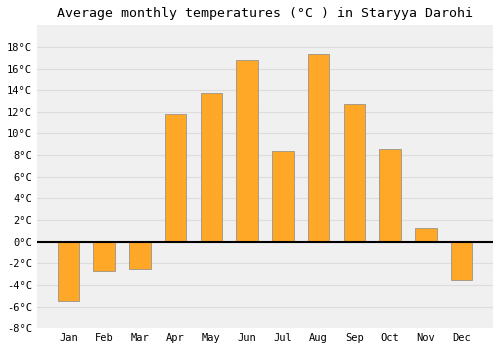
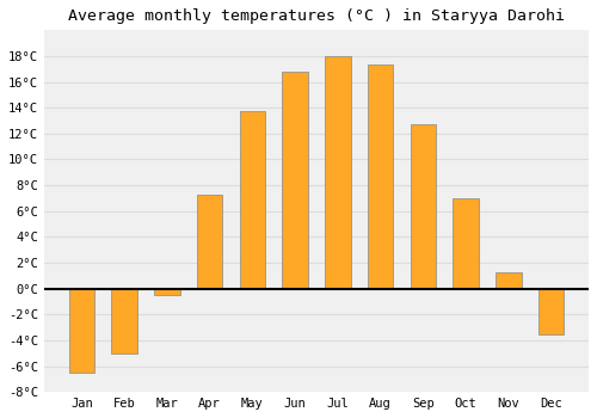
Jan: -5.5°C -> -6.5°C
Feb: -2.7°C -> -5.0°C
Mar: -2.5°C -> -0.5°C
Apr: 11.8°C -> 7.3°C
Jul: 8.4°C -> 18.0°C
Oct: 8.6°C -> 7.0°C
